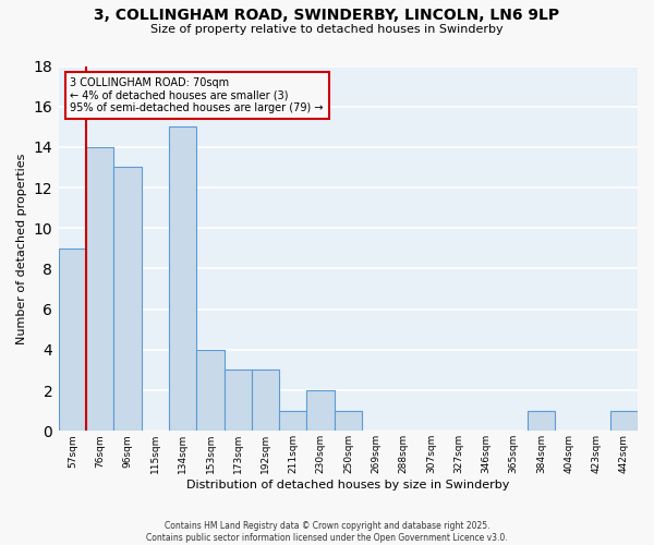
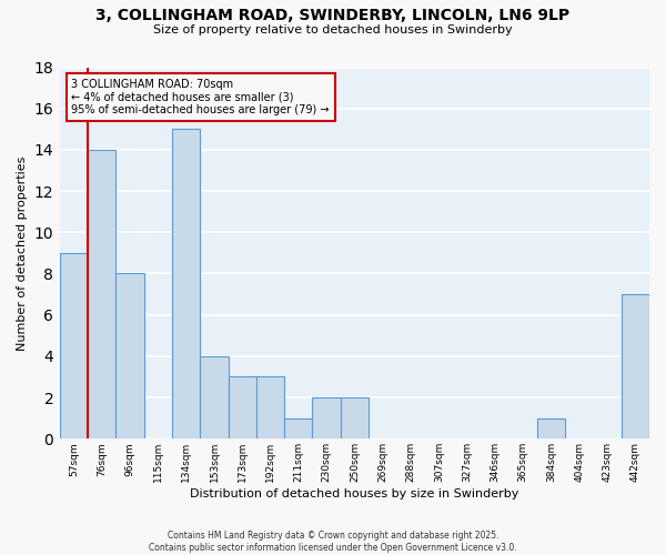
96sqm: 13 -> 8
250sqm: 1 -> 2
442sqm: 1 -> 7
